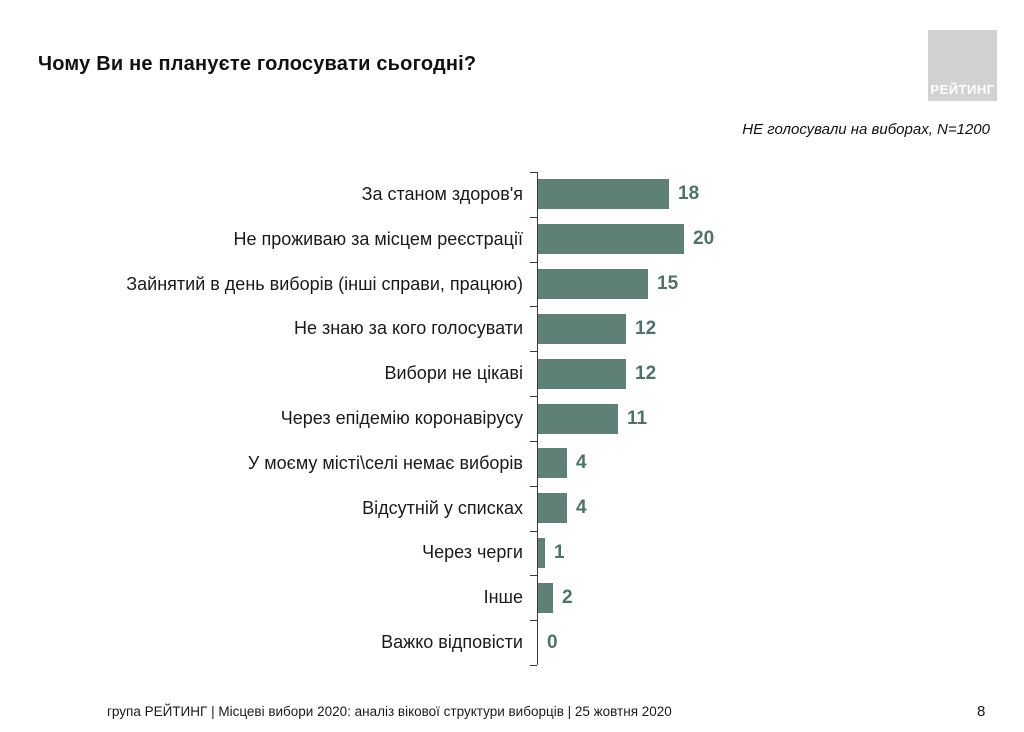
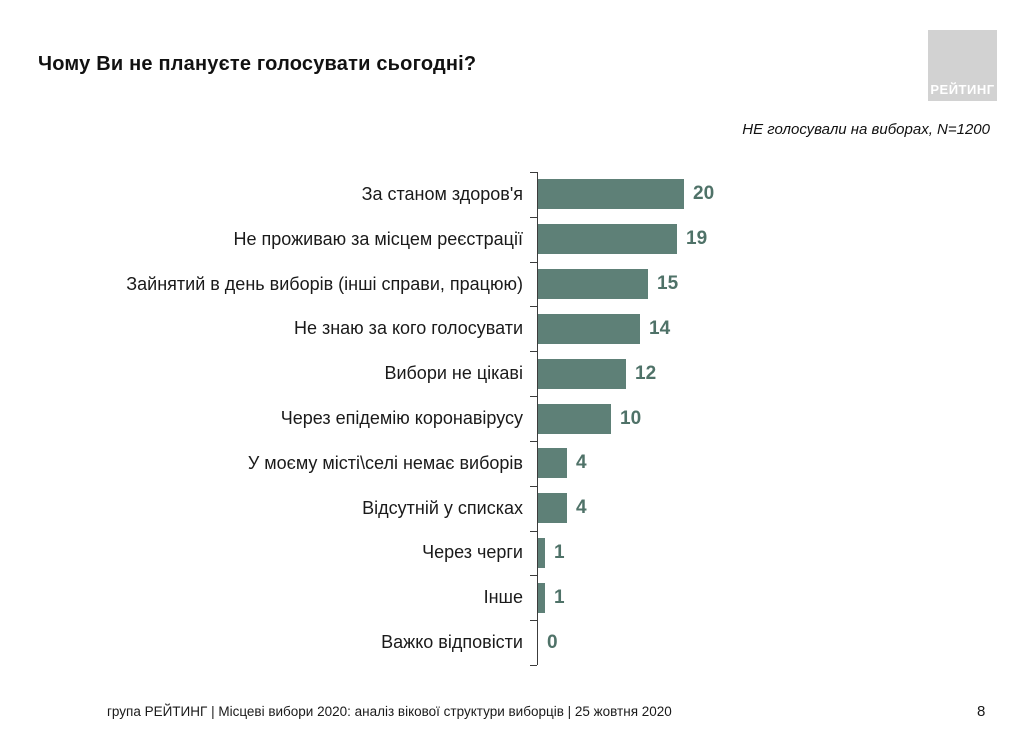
За станом здоров'я: 18 -> 20
Не проживаю за місцем реєстрації: 20 -> 19
Не знаю за кого голосувати: 12 -> 14
Через епідемію коронавірусу: 11 -> 10
Інше: 2 -> 1
